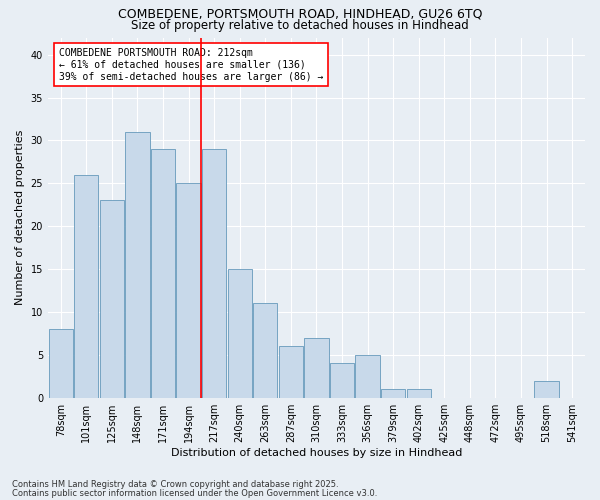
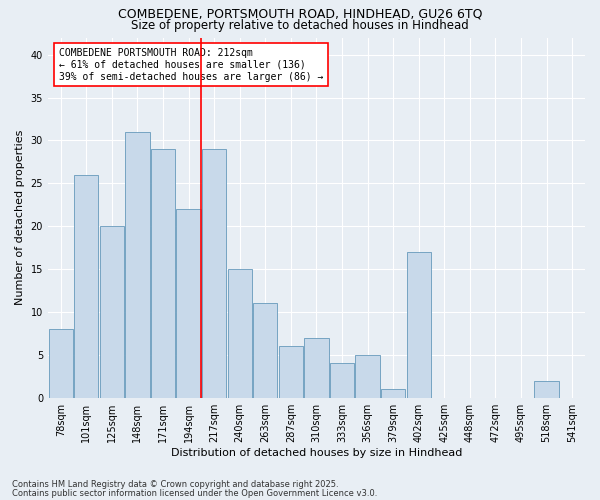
125sqm: 23 -> 20
194sqm: 25 -> 22
402sqm: 1 -> 17
